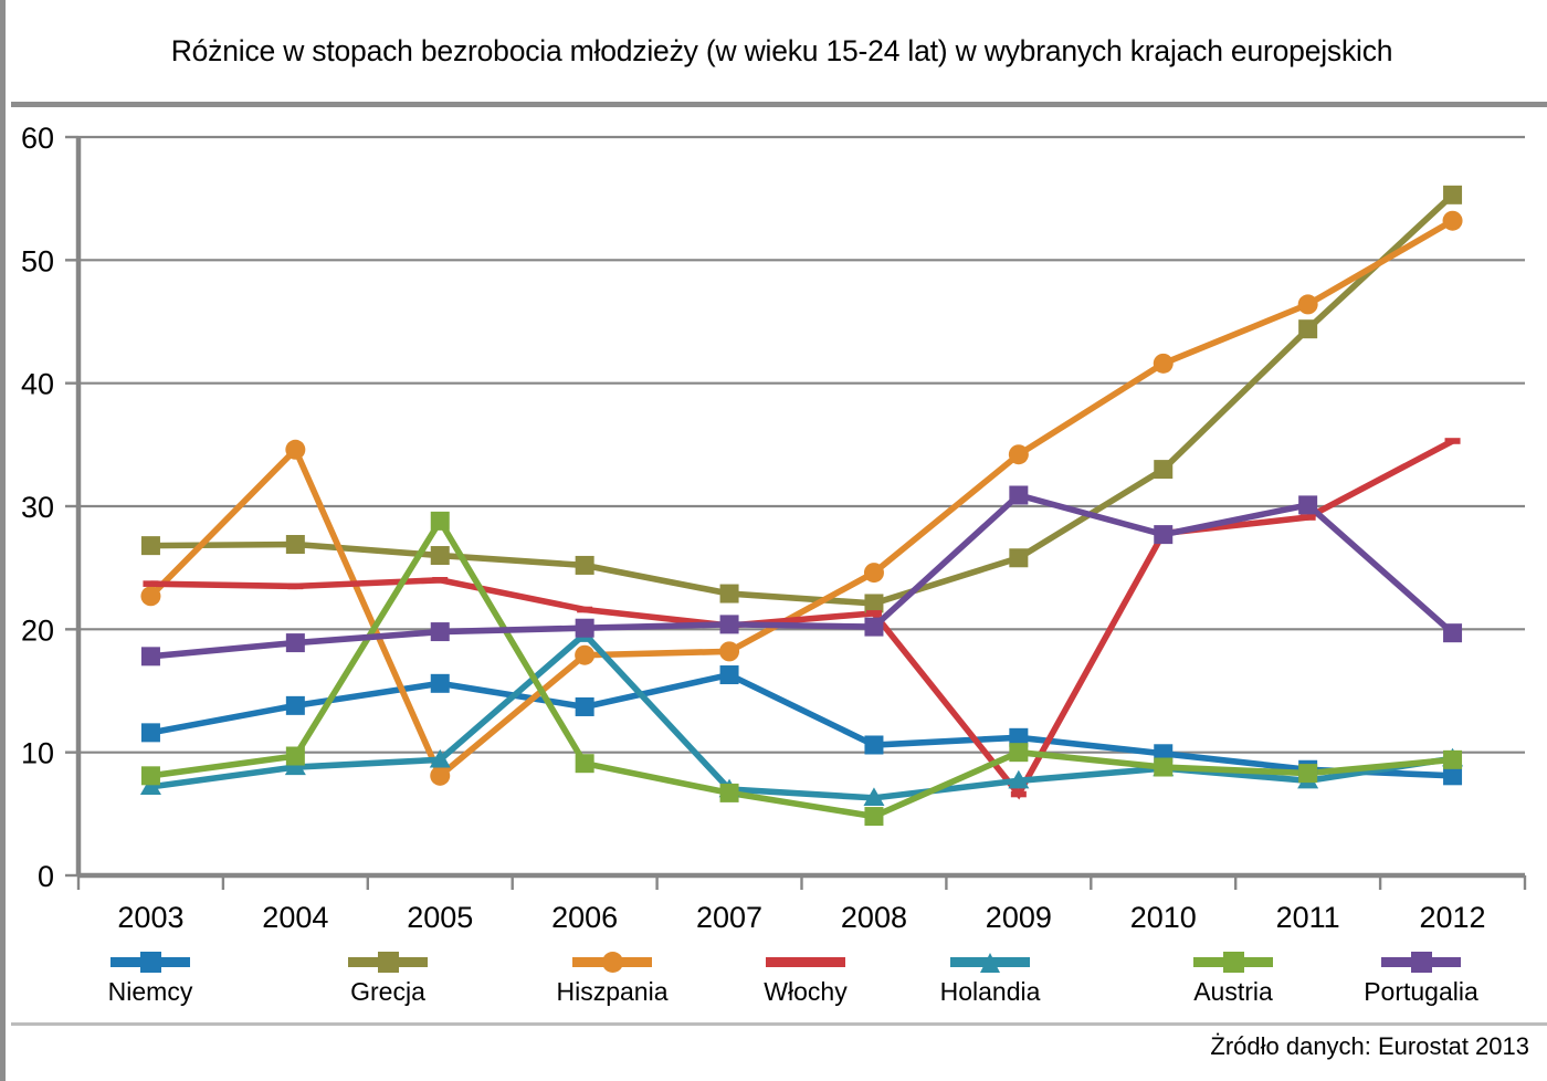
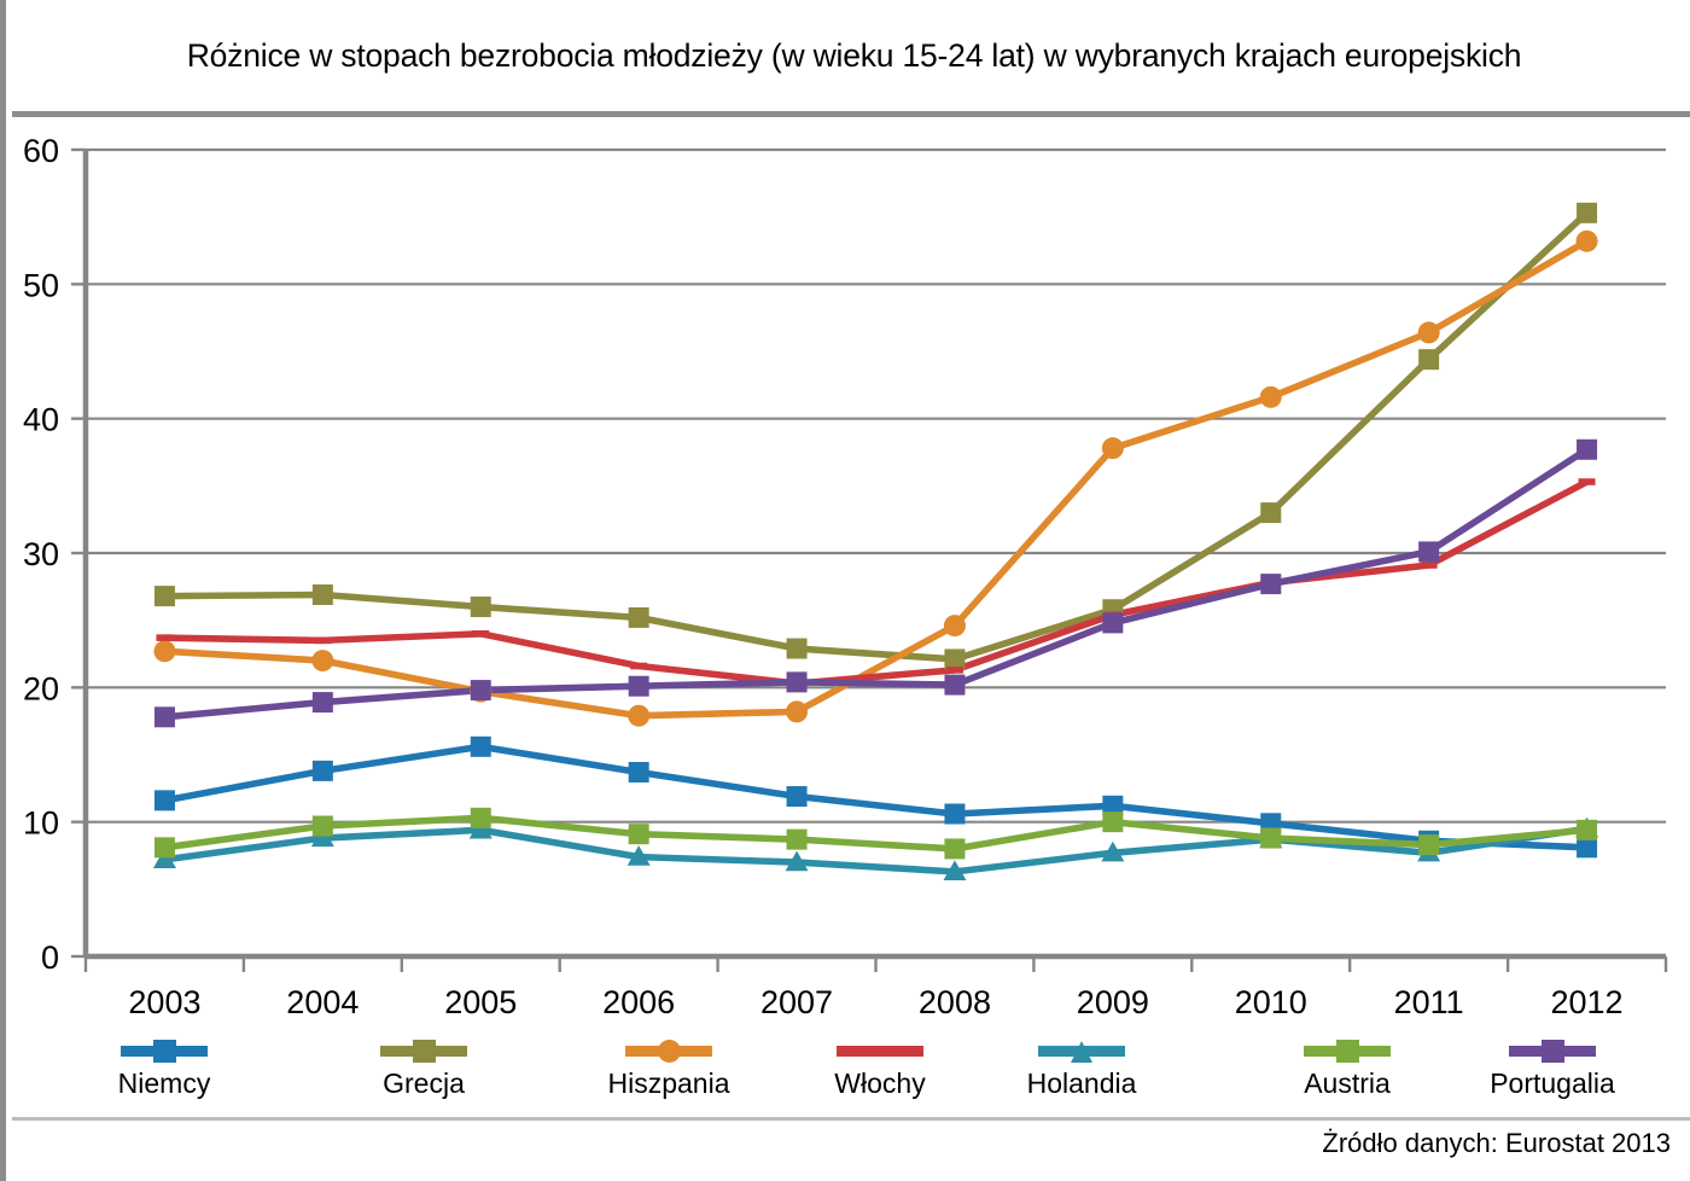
Hiszpania/2004: 34.6 -> 22.0
Hiszpania/2005: 8.1 -> 19.7
Austria/2005: 28.8 -> 10.3
Holandia/2006: 19.6 -> 7.4
Niemcy/2007: 16.3 -> 11.9
Austria/2007: 6.7 -> 8.7
Austria/2008: 4.8 -> 8.0
Hiszpania/2009: 34.2 -> 37.8
Włochy/2009: 6.6 -> 25.4
Portugalia/2009: 30.9 -> 24.8
Portugalia/2012: 19.7 -> 37.7
